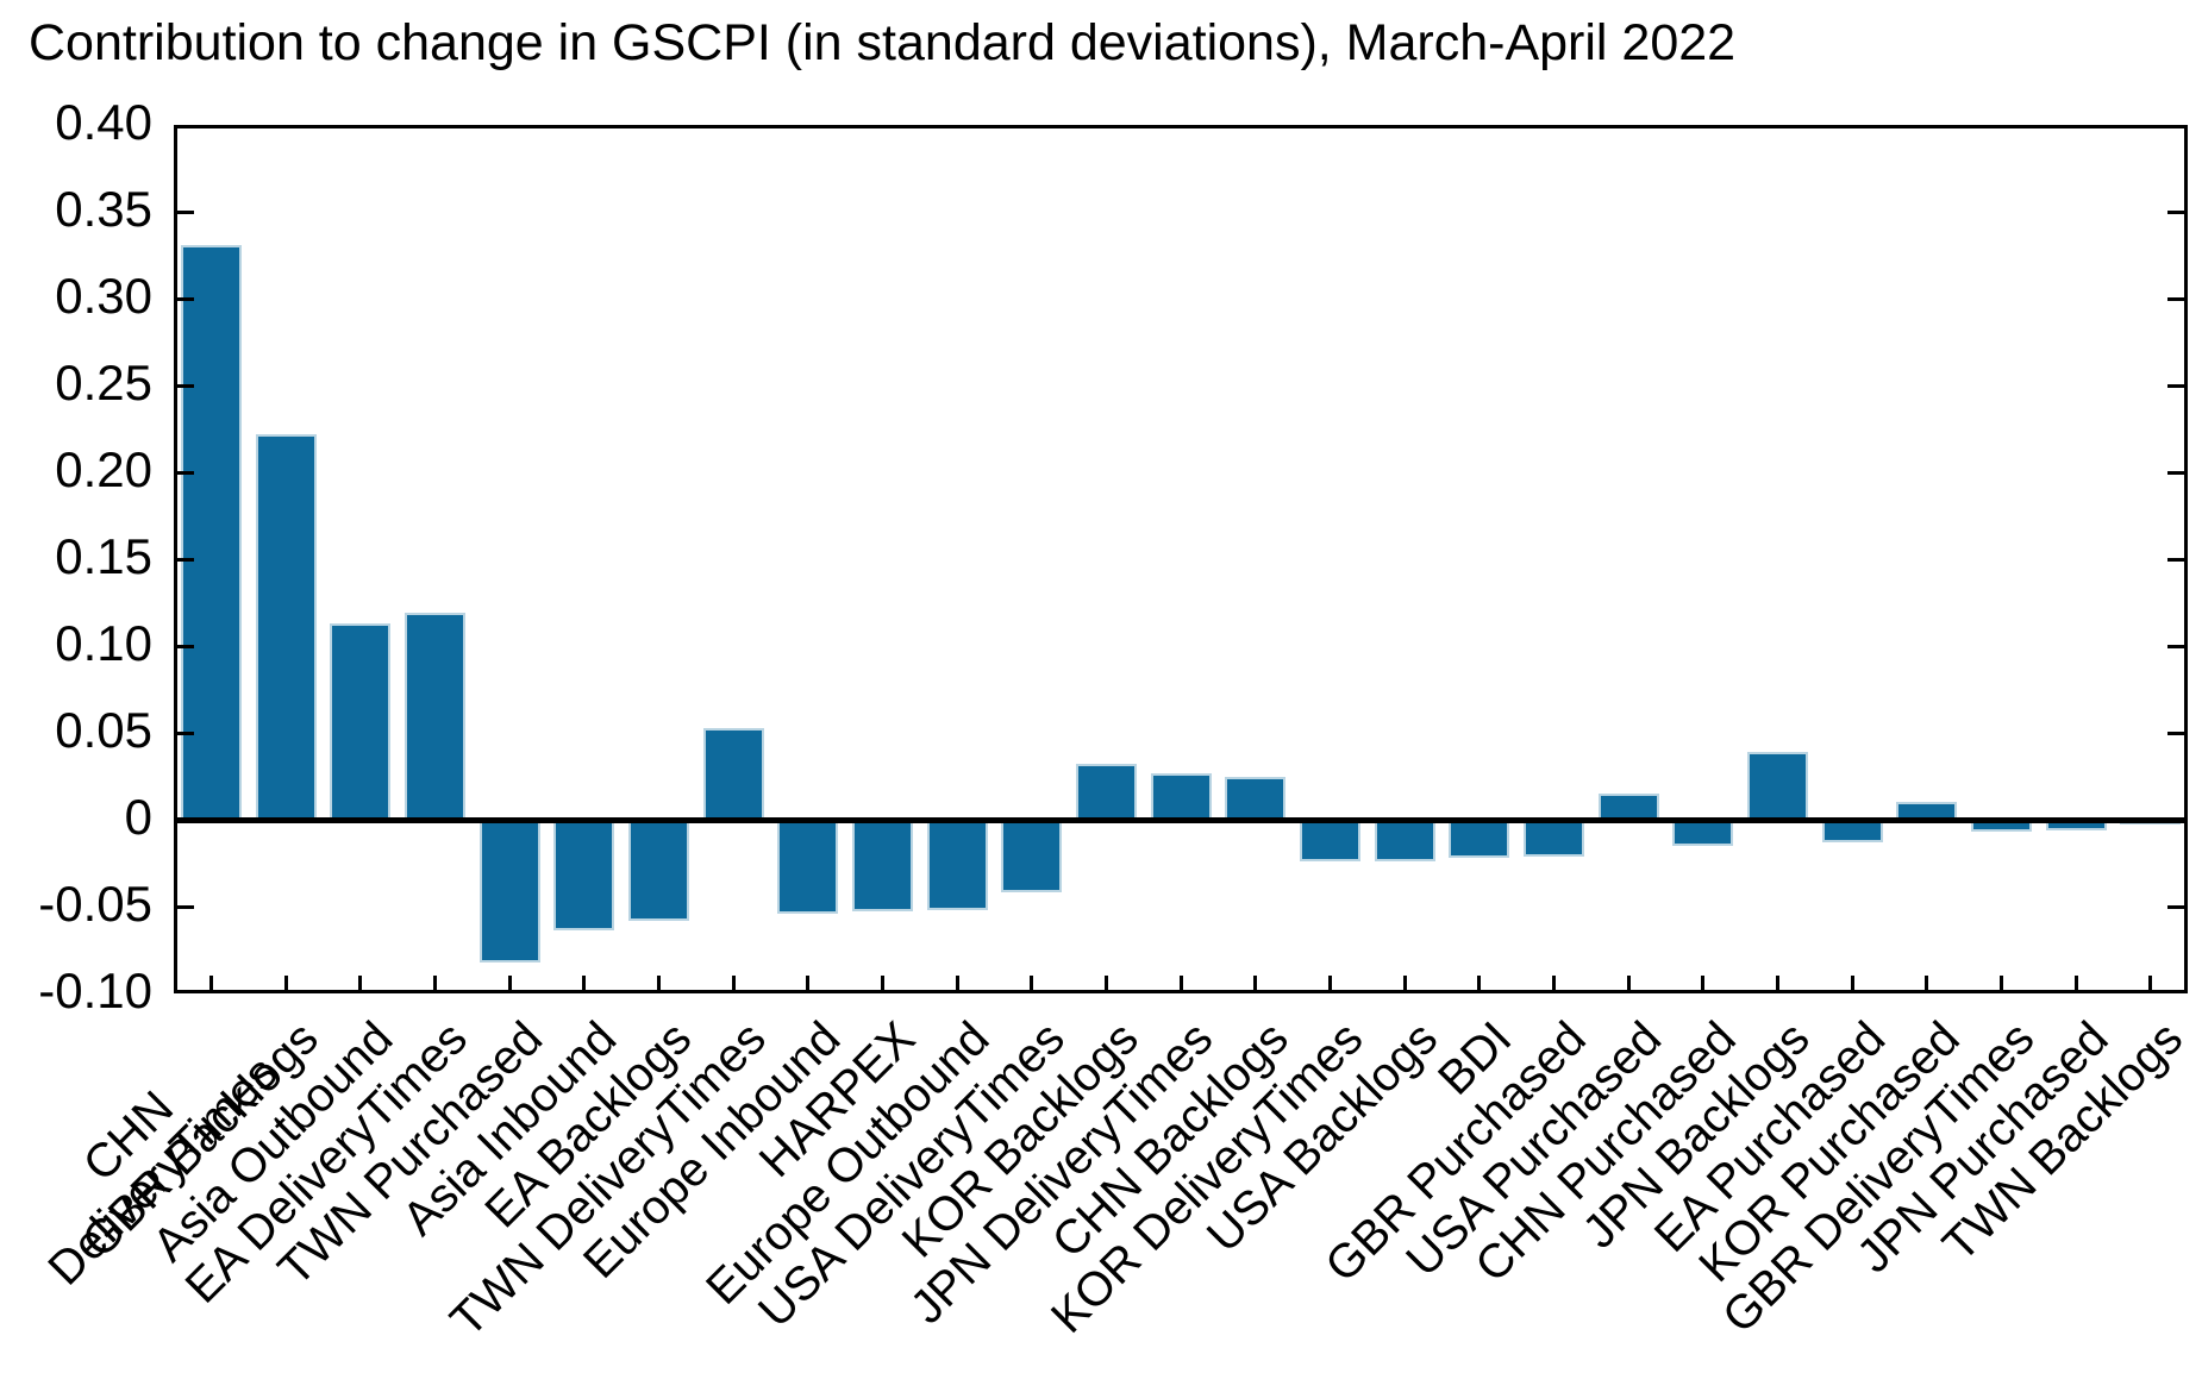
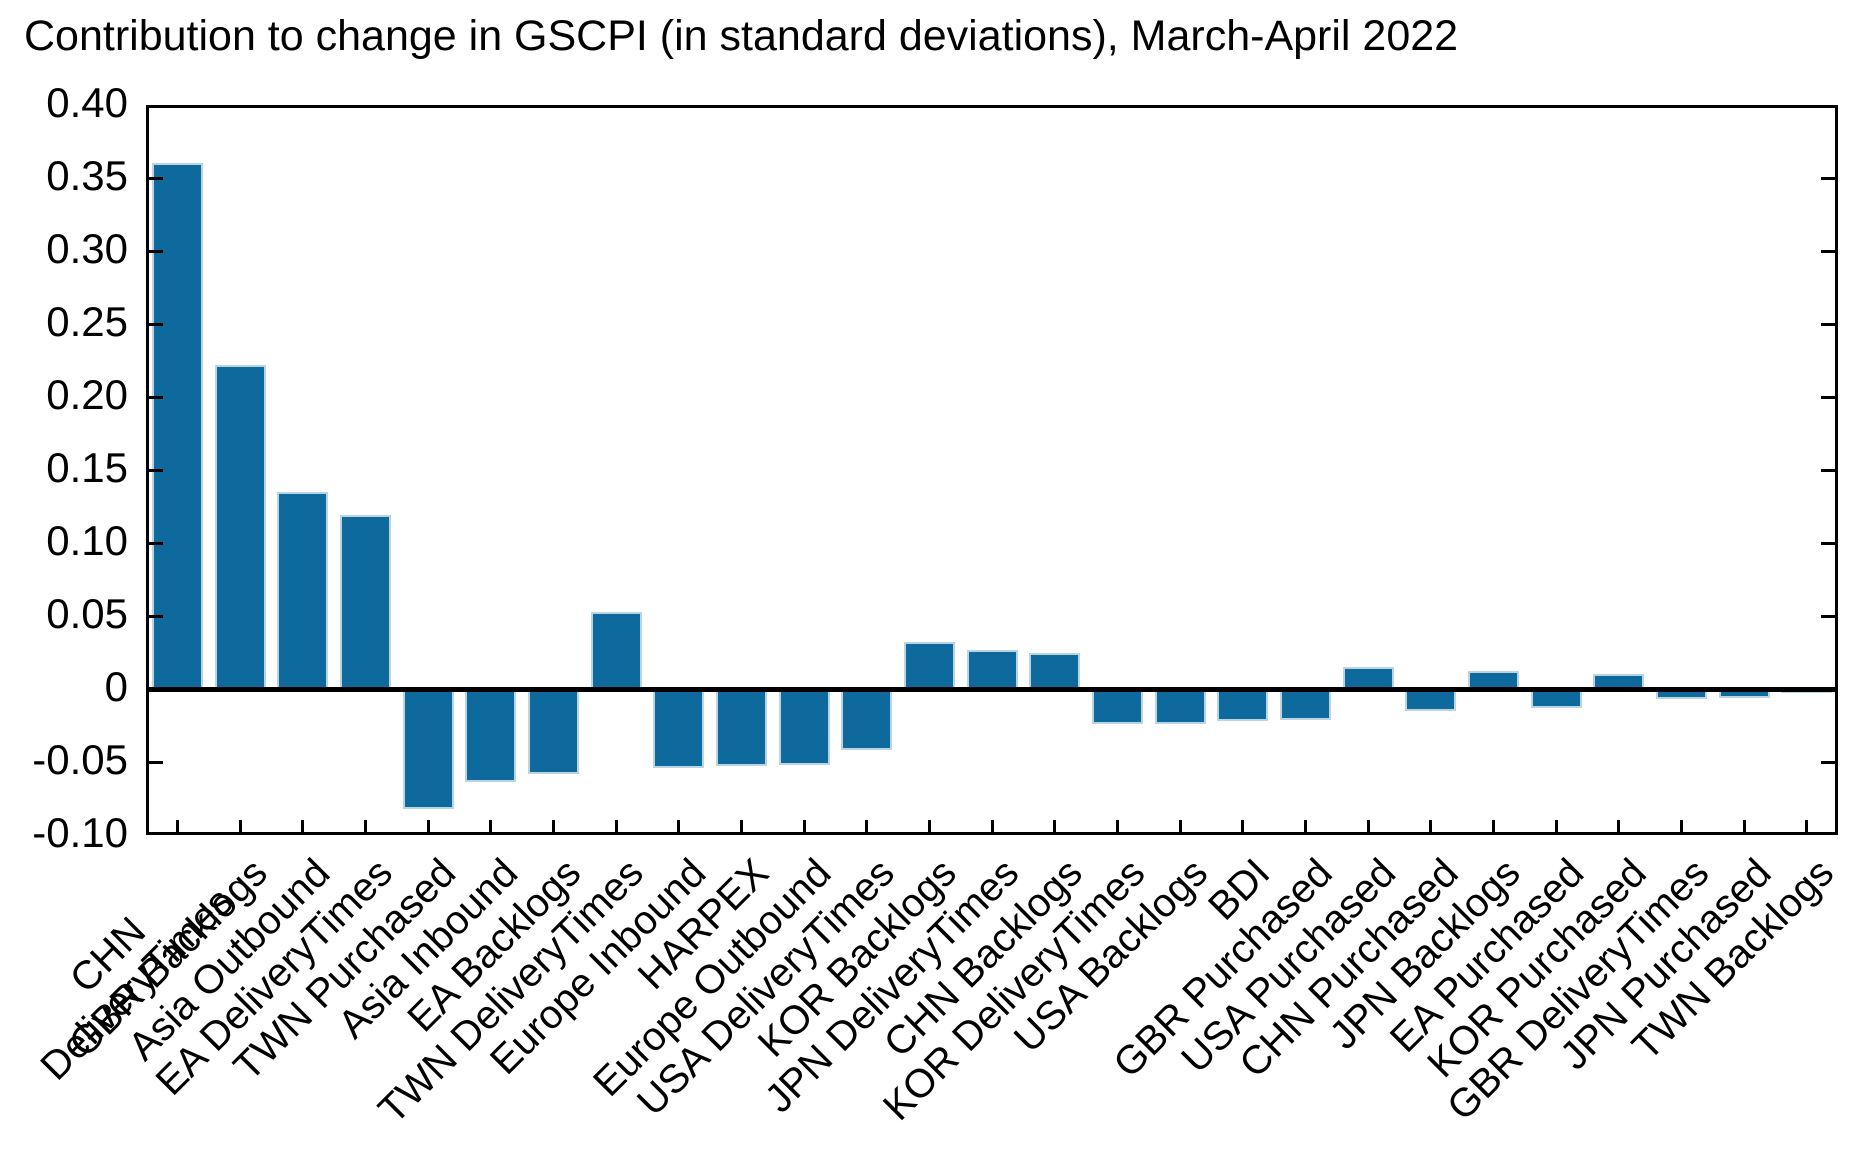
CHN DeliveryTimes: 0.331 -> 0.360
Asia Outbound: 0.113 -> 0.135
JPN Backlogs: 0.039 -> 0.012
